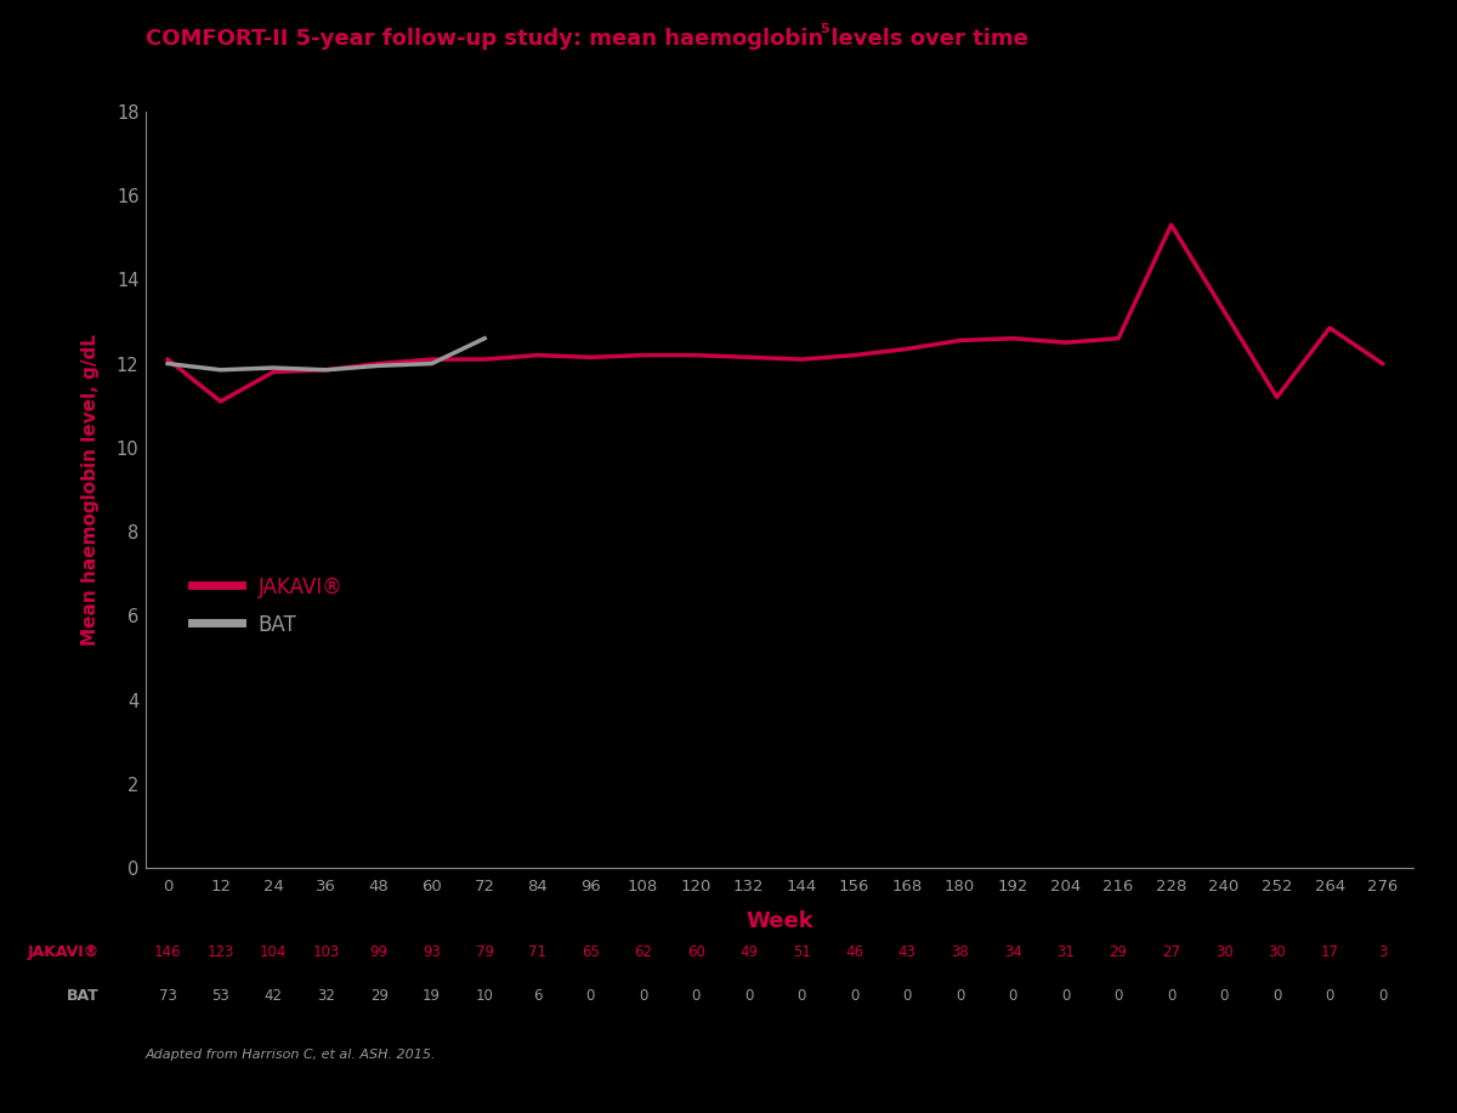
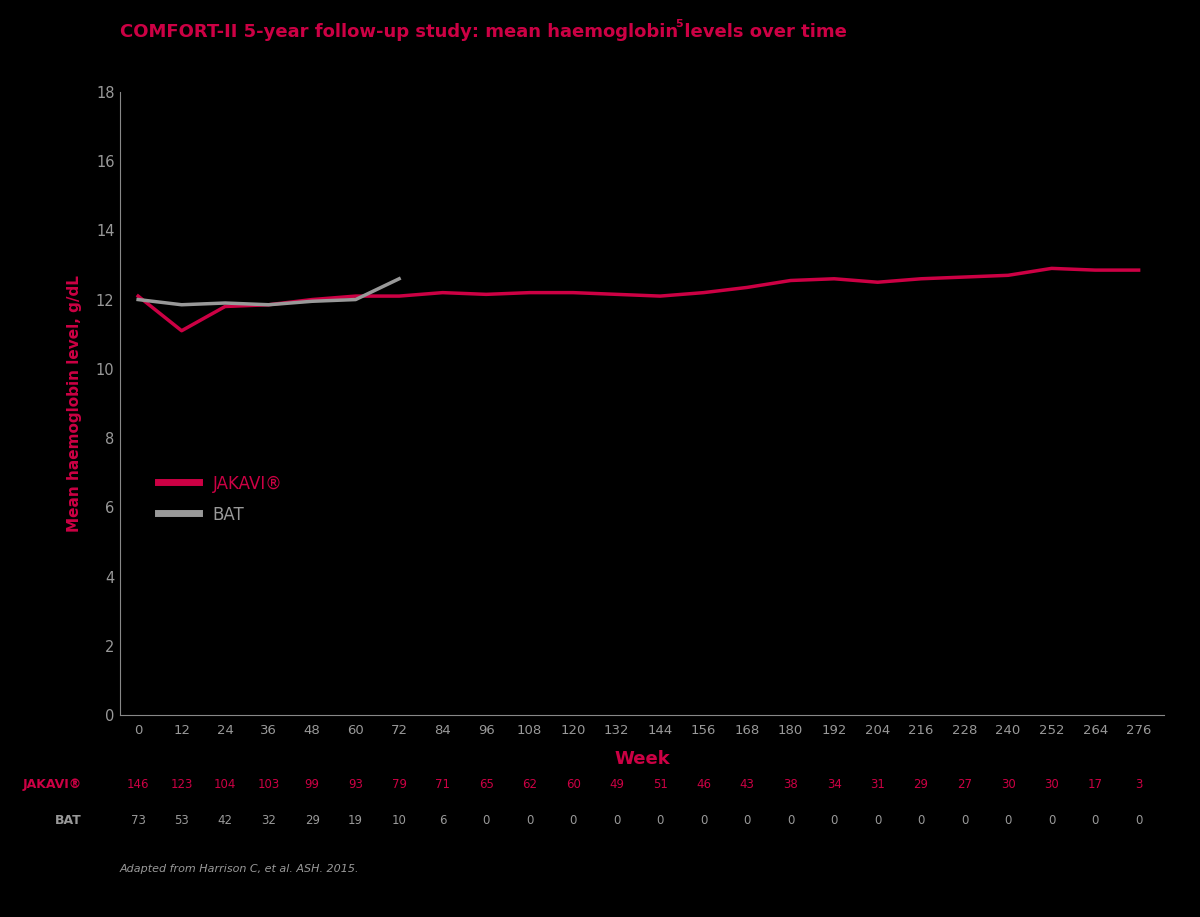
JAKAVI®/228: 15.30 -> 12.65
JAKAVI®/240: 13.25 -> 12.70
JAKAVI®/252: 11.20 -> 12.90
JAKAVI®/276: 12.00 -> 12.85
